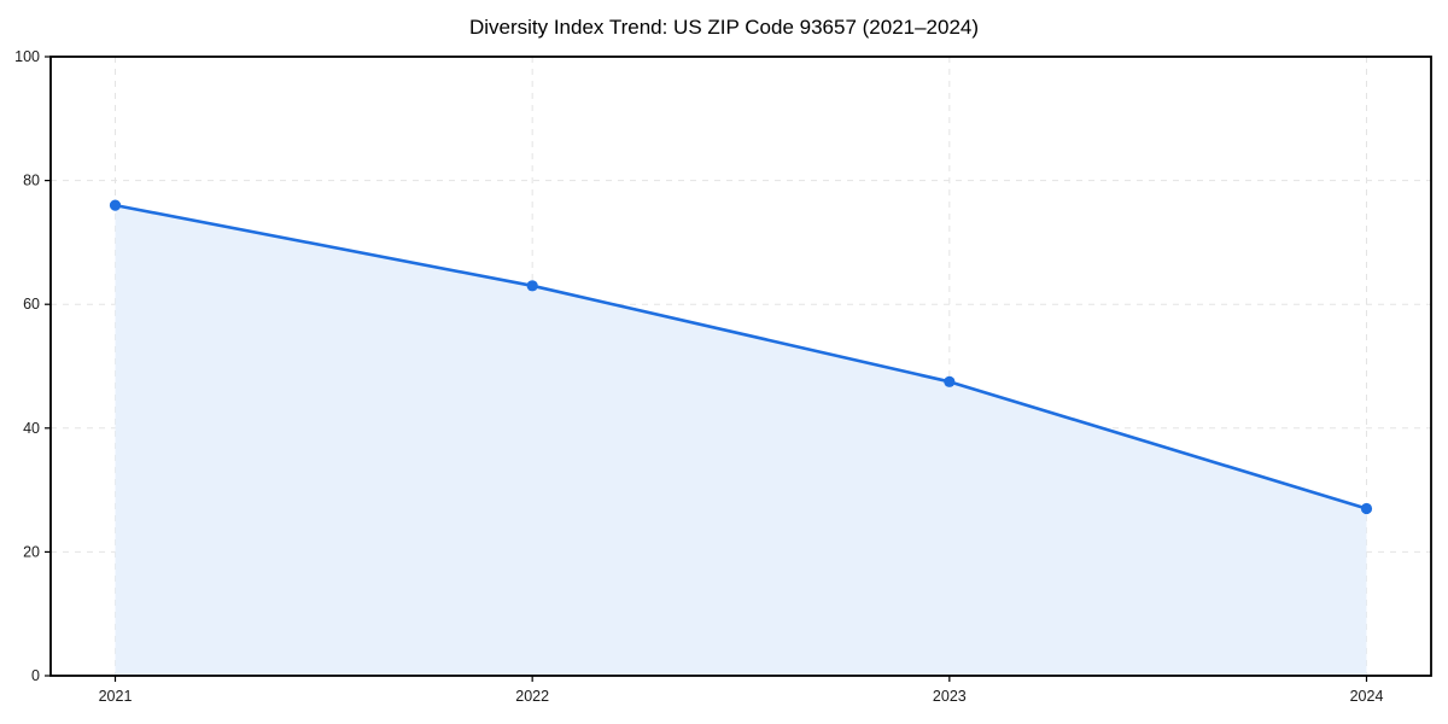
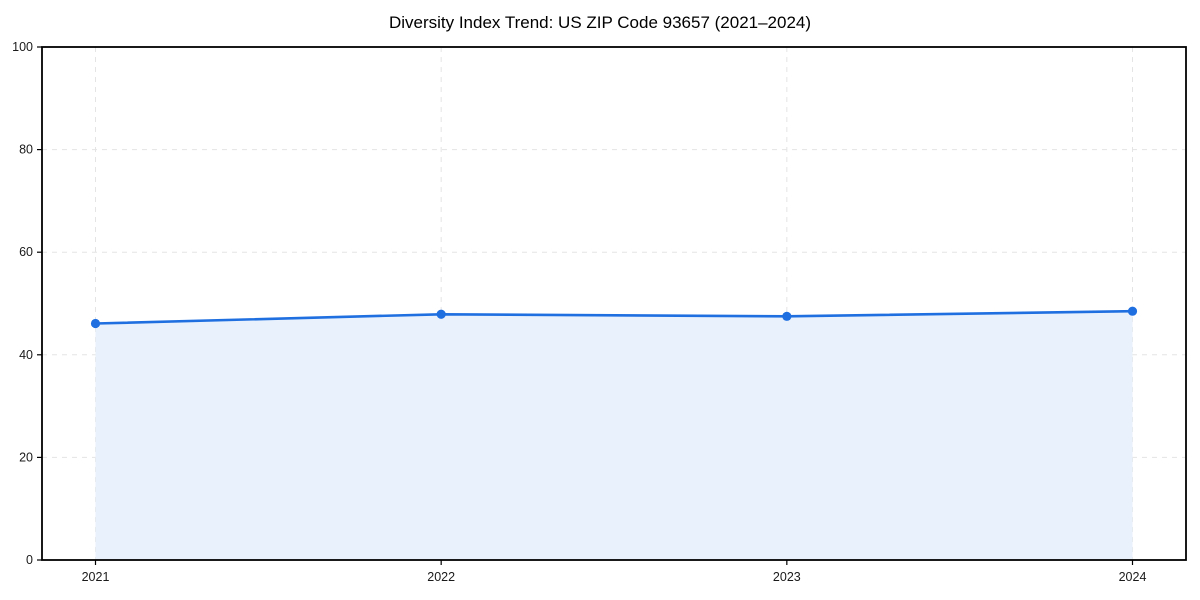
2021: 76 -> 46
2022: 63 -> 48
2024: 27 -> 48
